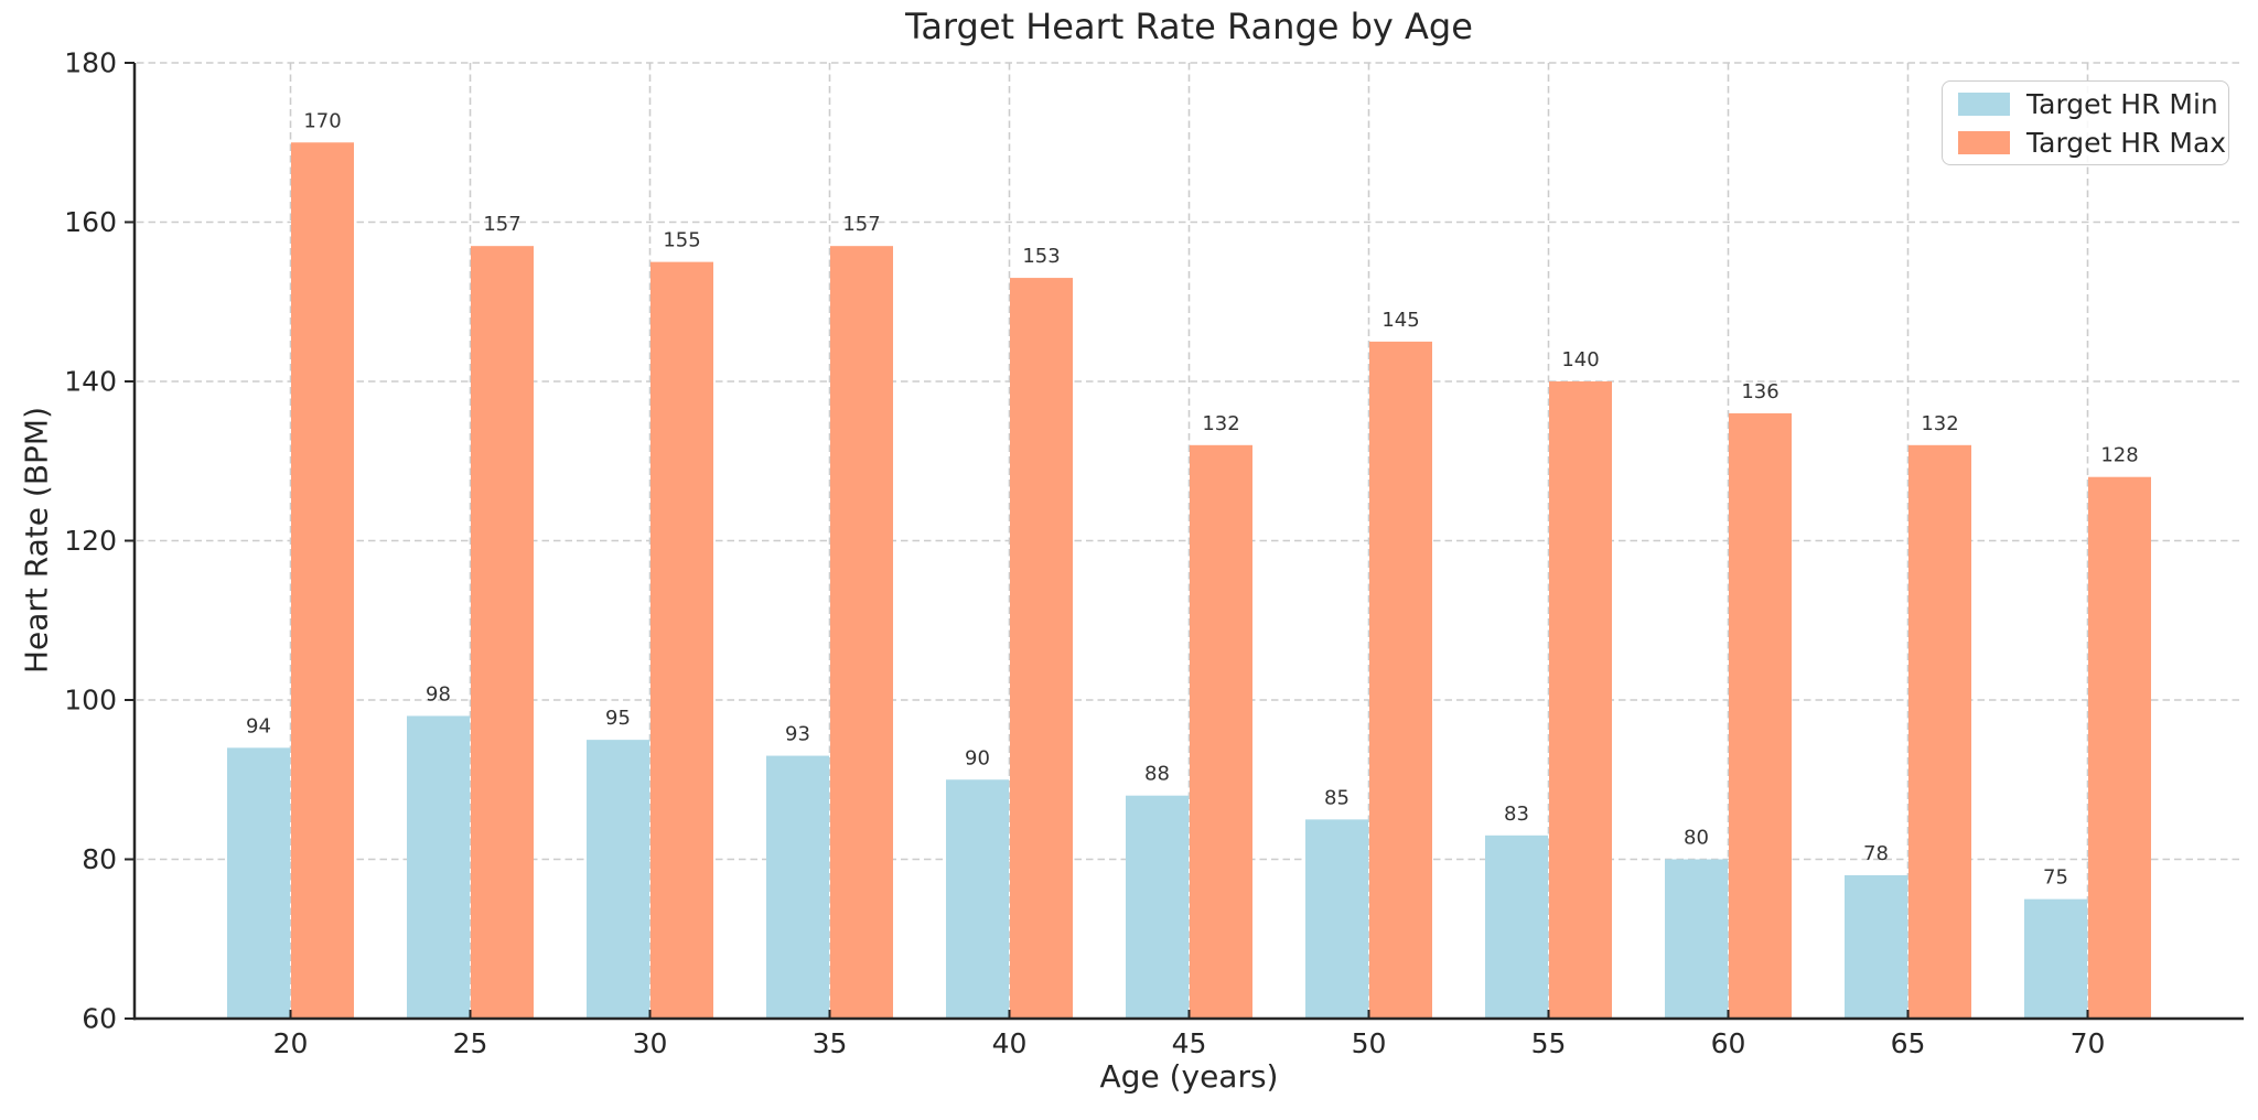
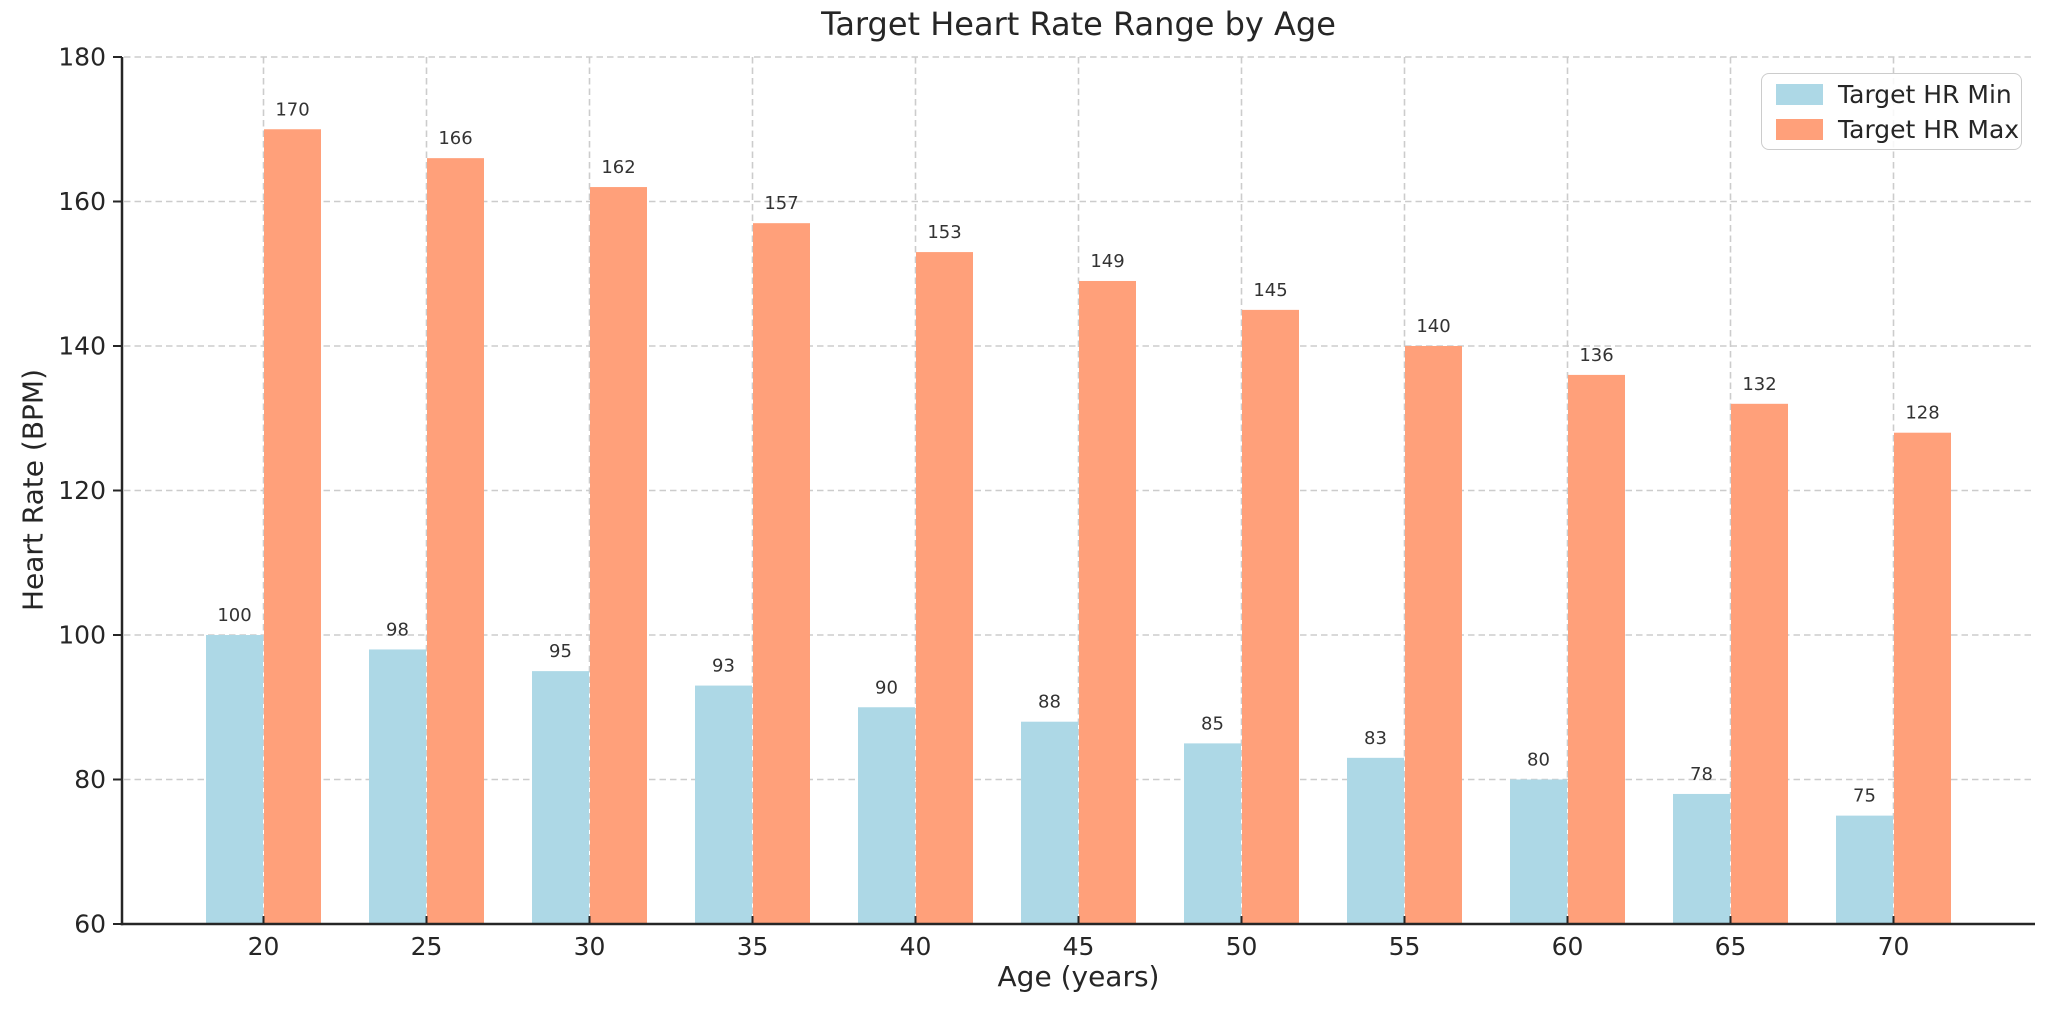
Target HR Min/20: 94 -> 100
Target HR Max/25: 157 -> 166
Target HR Max/30: 155 -> 162
Target HR Max/45: 132 -> 149
